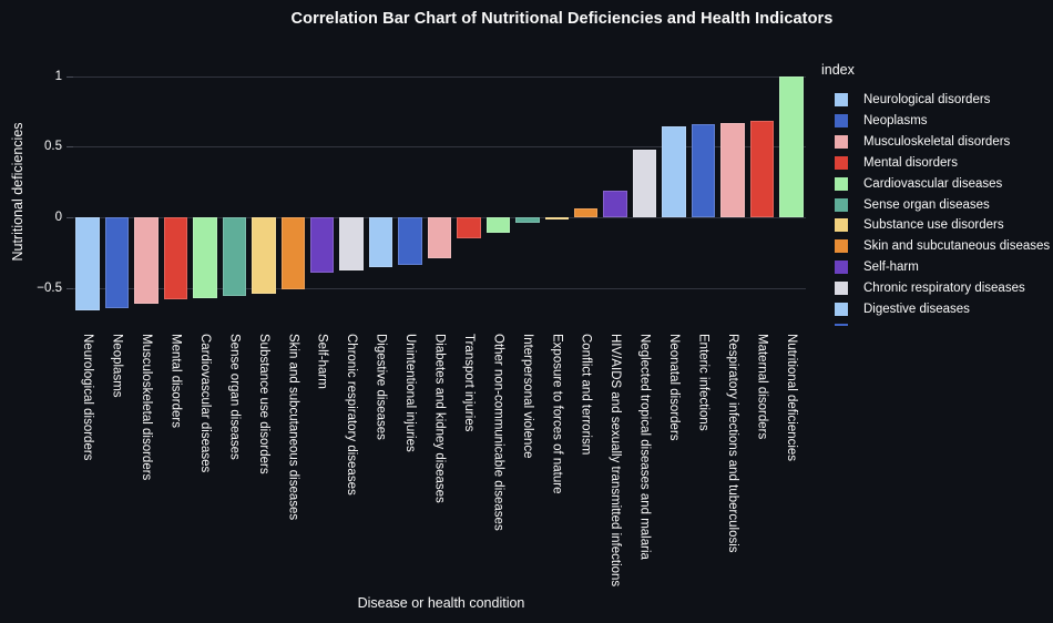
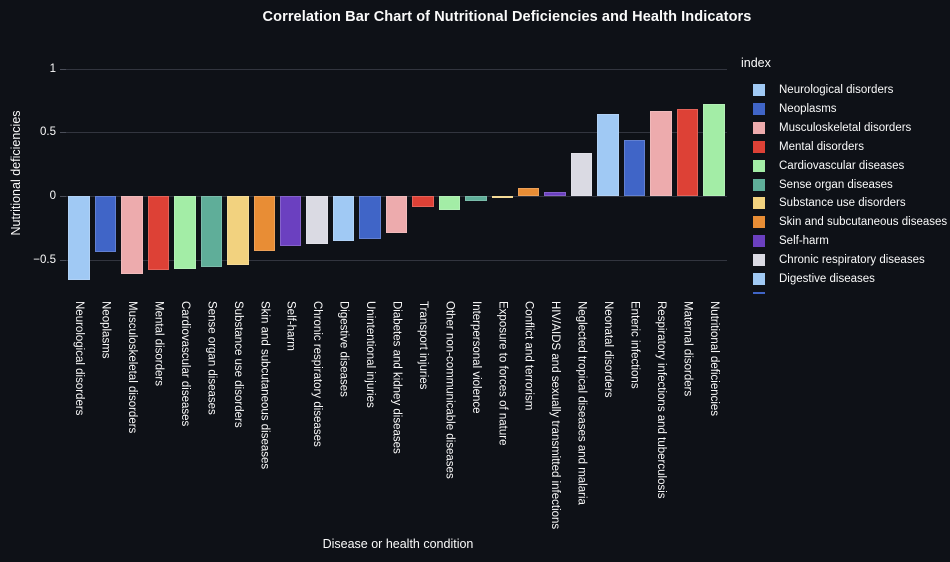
Neoplasms: -0.64 -> -0.44
Skin and subcutaneous diseases: -0.51 -> -0.43
Transport injuries: -0.15 -> -0.09
HIV/AIDS and sexually transmitted infections: 0.19 -> 0.03
Neglected tropical diseases and malaria: 0.48 -> 0.34
Enteric infections: 0.66 -> 0.44
Nutritional deficiencies: 1.00 -> 0.72
